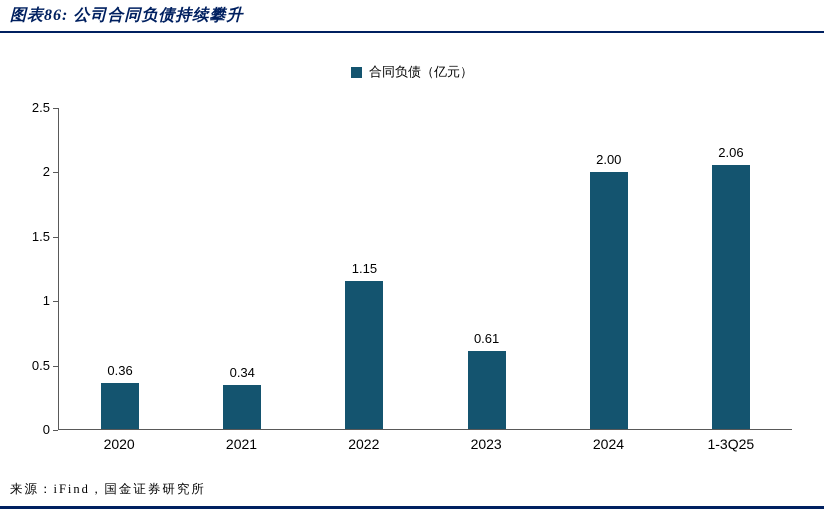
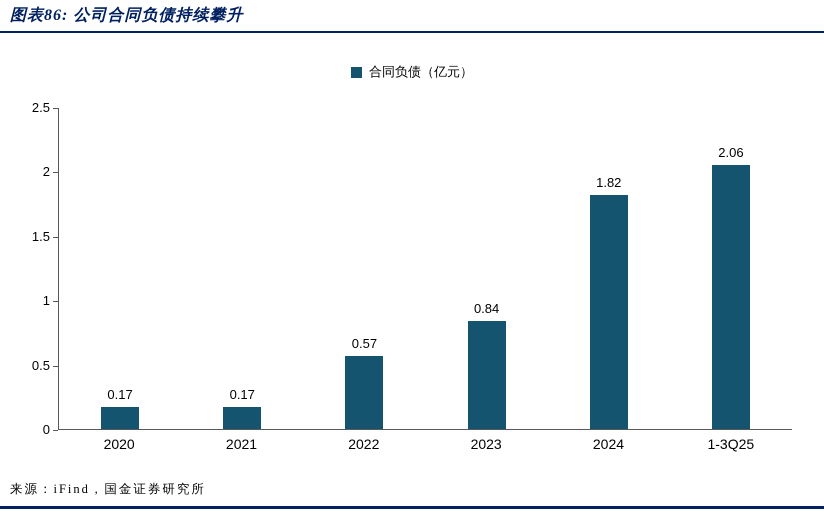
2020: 0.36 -> 0.17
2021: 0.34 -> 0.17
2022: 1.15 -> 0.57
2023: 0.61 -> 0.84
2024: 2.00 -> 1.82
